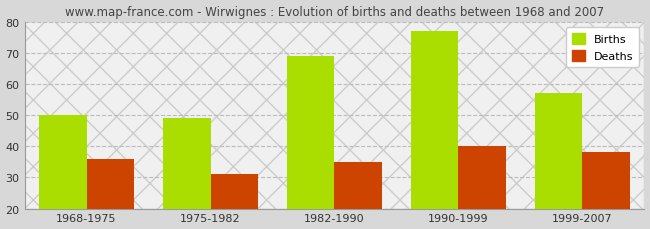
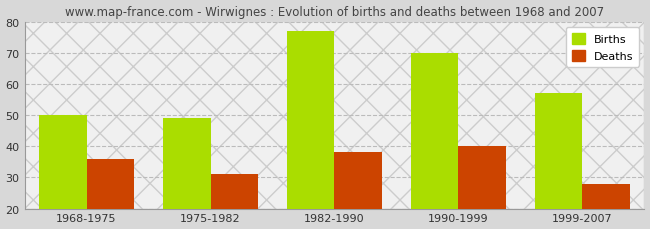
Births/1982-1990: 69 -> 77
Deaths/1982-1990: 35 -> 38
Births/1990-1999: 77 -> 70
Deaths/1999-2007: 38 -> 28
